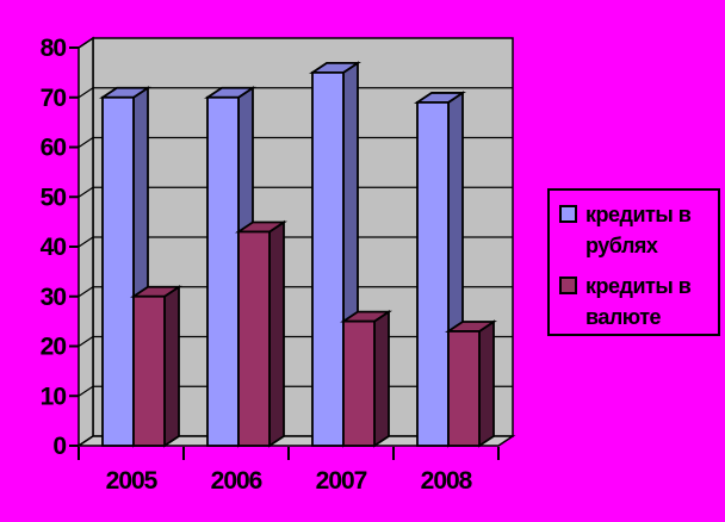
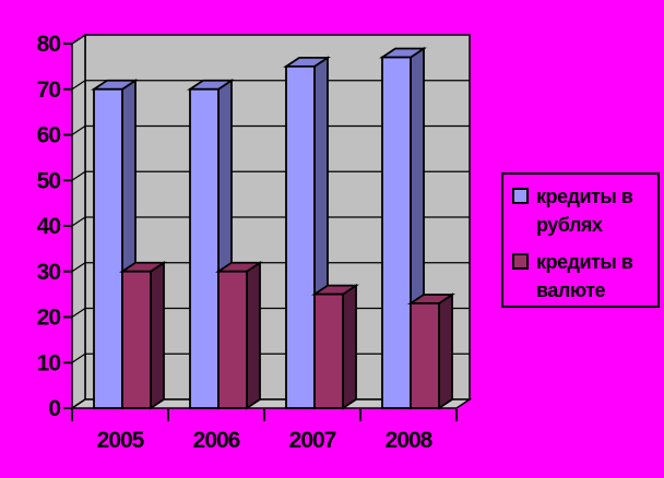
кредиты в валюте/2006: 43 -> 30
кредиты в рублях/2008: 69 -> 77
